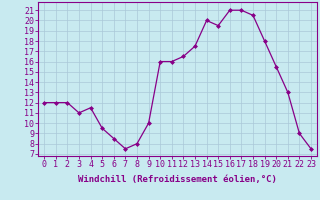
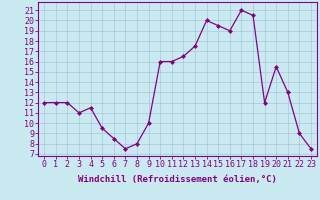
16: 21.0 -> 19.0
19: 18.0 -> 12.0
